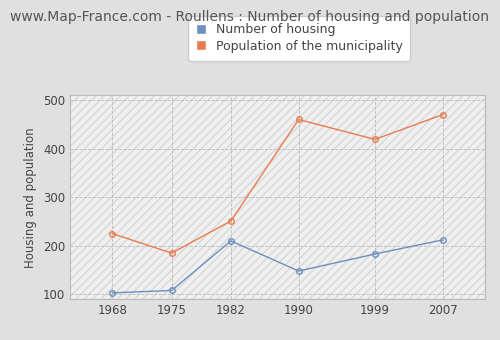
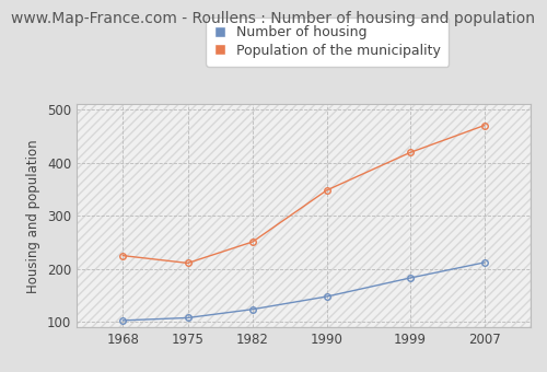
Population of the municipality/1975: 185 -> 211
Number of housing/1982: 210 -> 124
Population of the municipality/1990: 460 -> 348
